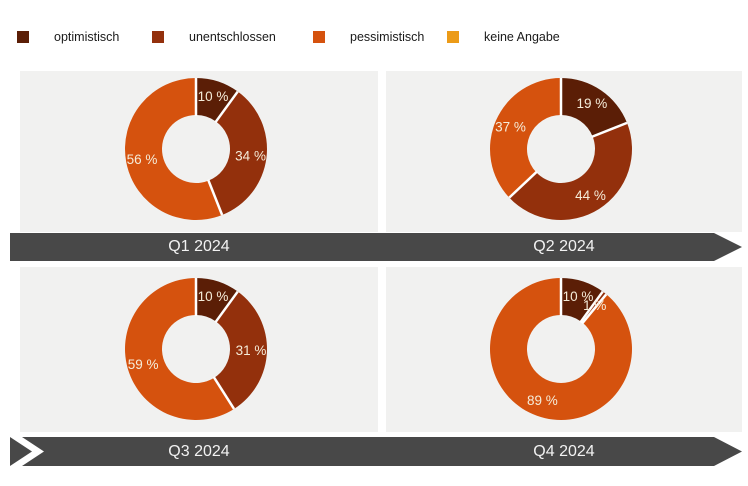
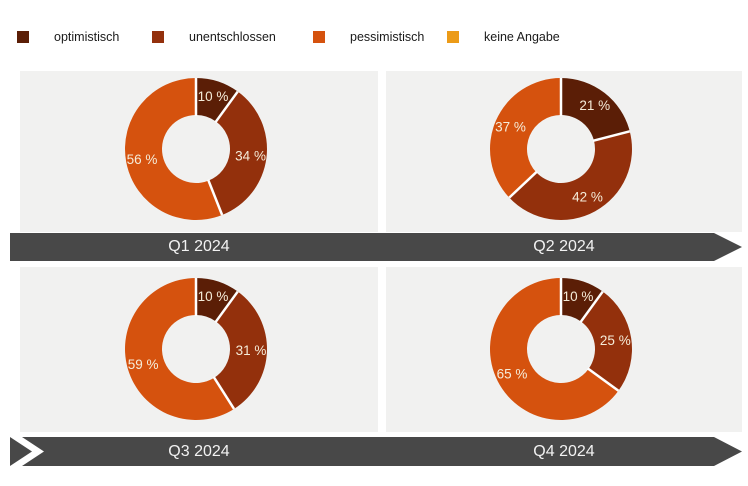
Q2 2024/optimistisch: 19 -> 21
Q2 2024/unentschlossen: 44 -> 42
Q4 2024/unentschlossen: 1 -> 25
Q4 2024/pessimistisch: 89 -> 65
